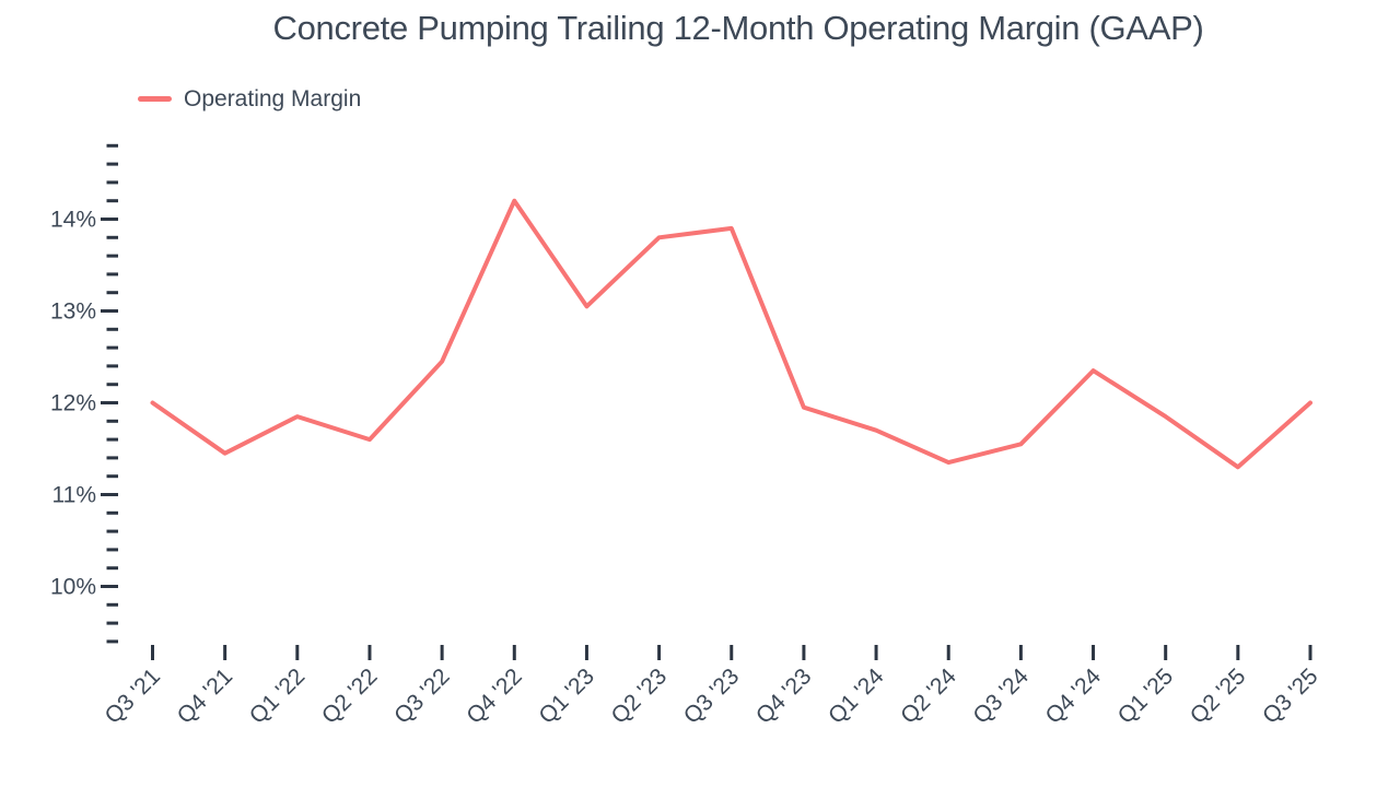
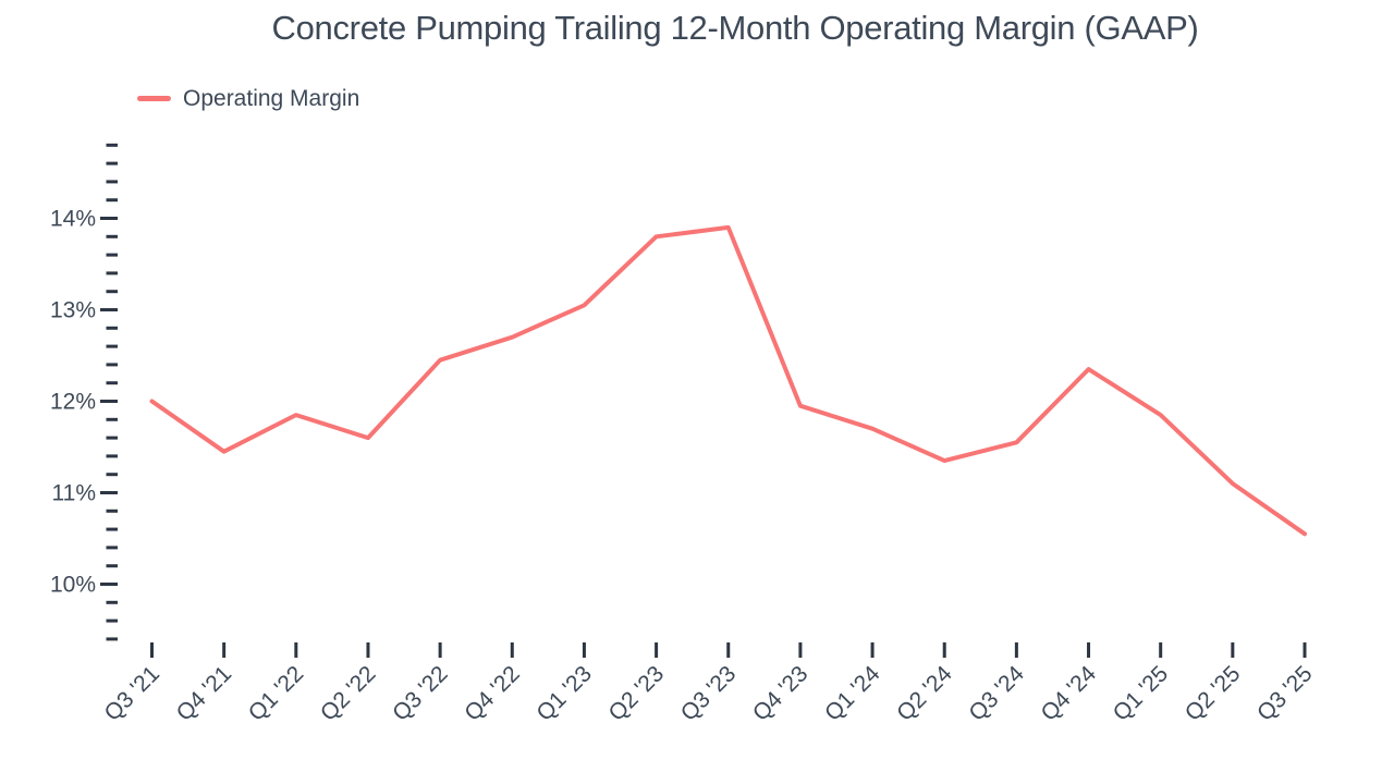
Q4 '22: 14.2% -> 12.7%
Q2 '25: 11.3% -> 11.1%
Q3 '25: 12.0% -> 10.6%
